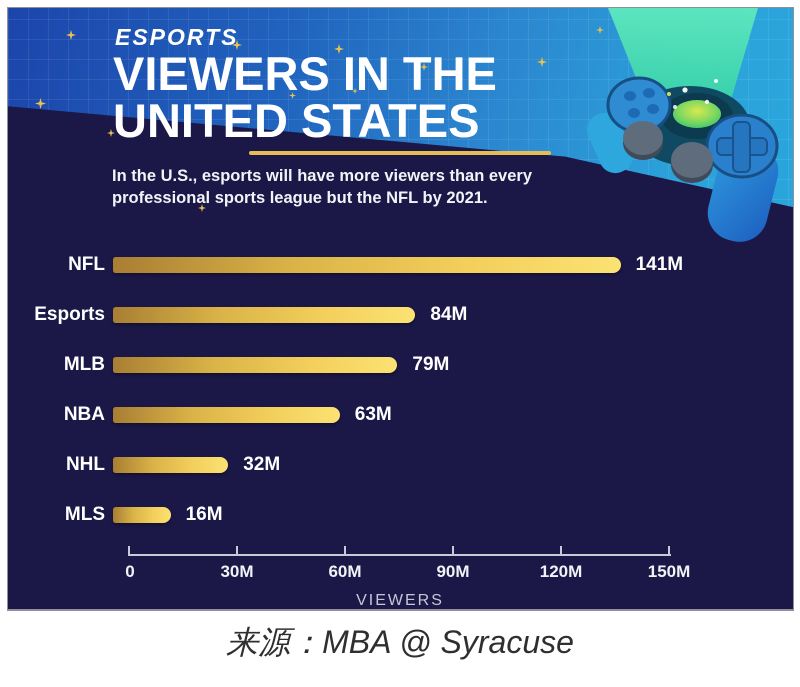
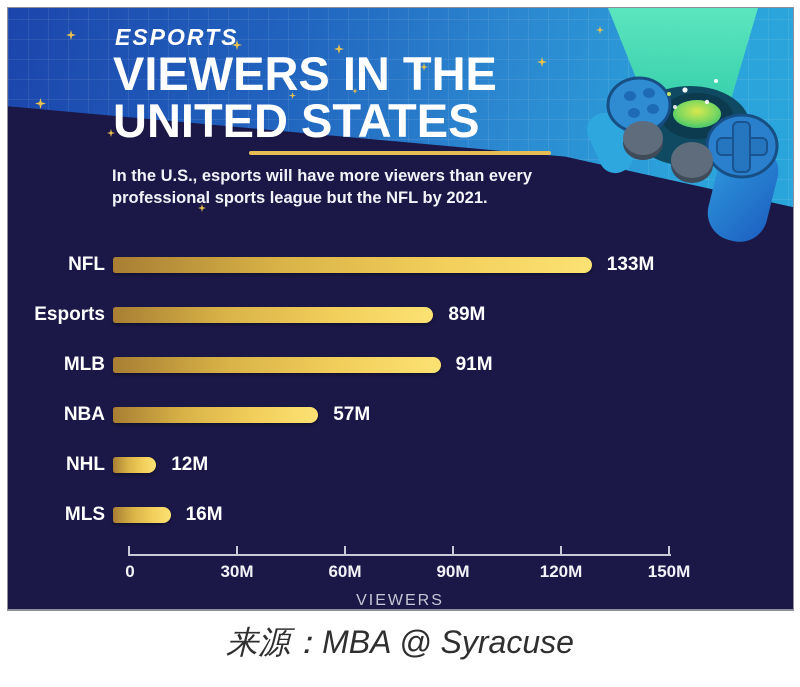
NFL: 141M -> 133M
Esports: 84M -> 89M
MLB: 79M -> 91M
NBA: 63M -> 57M
NHL: 32M -> 12M
